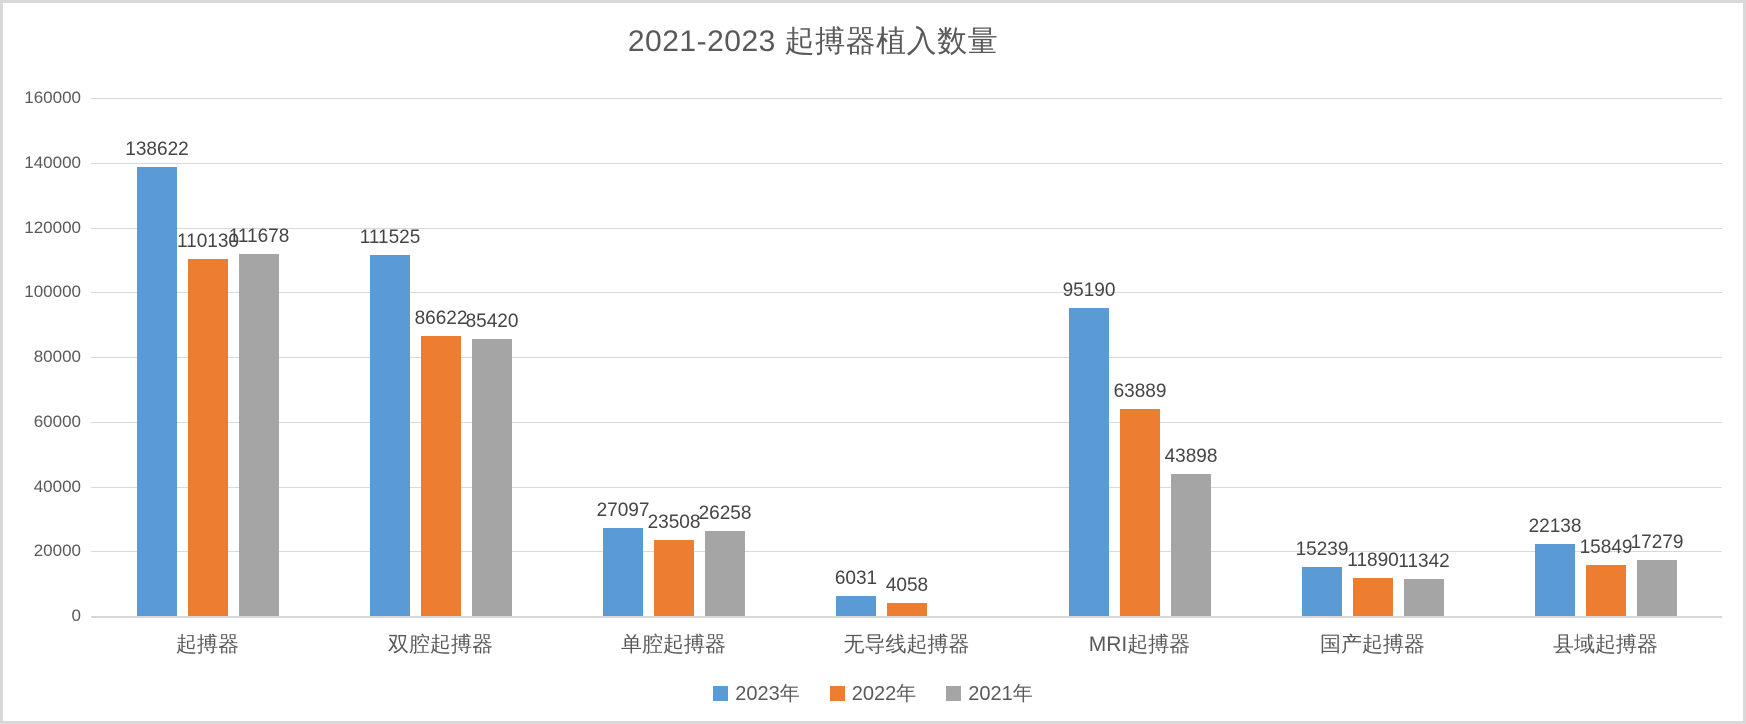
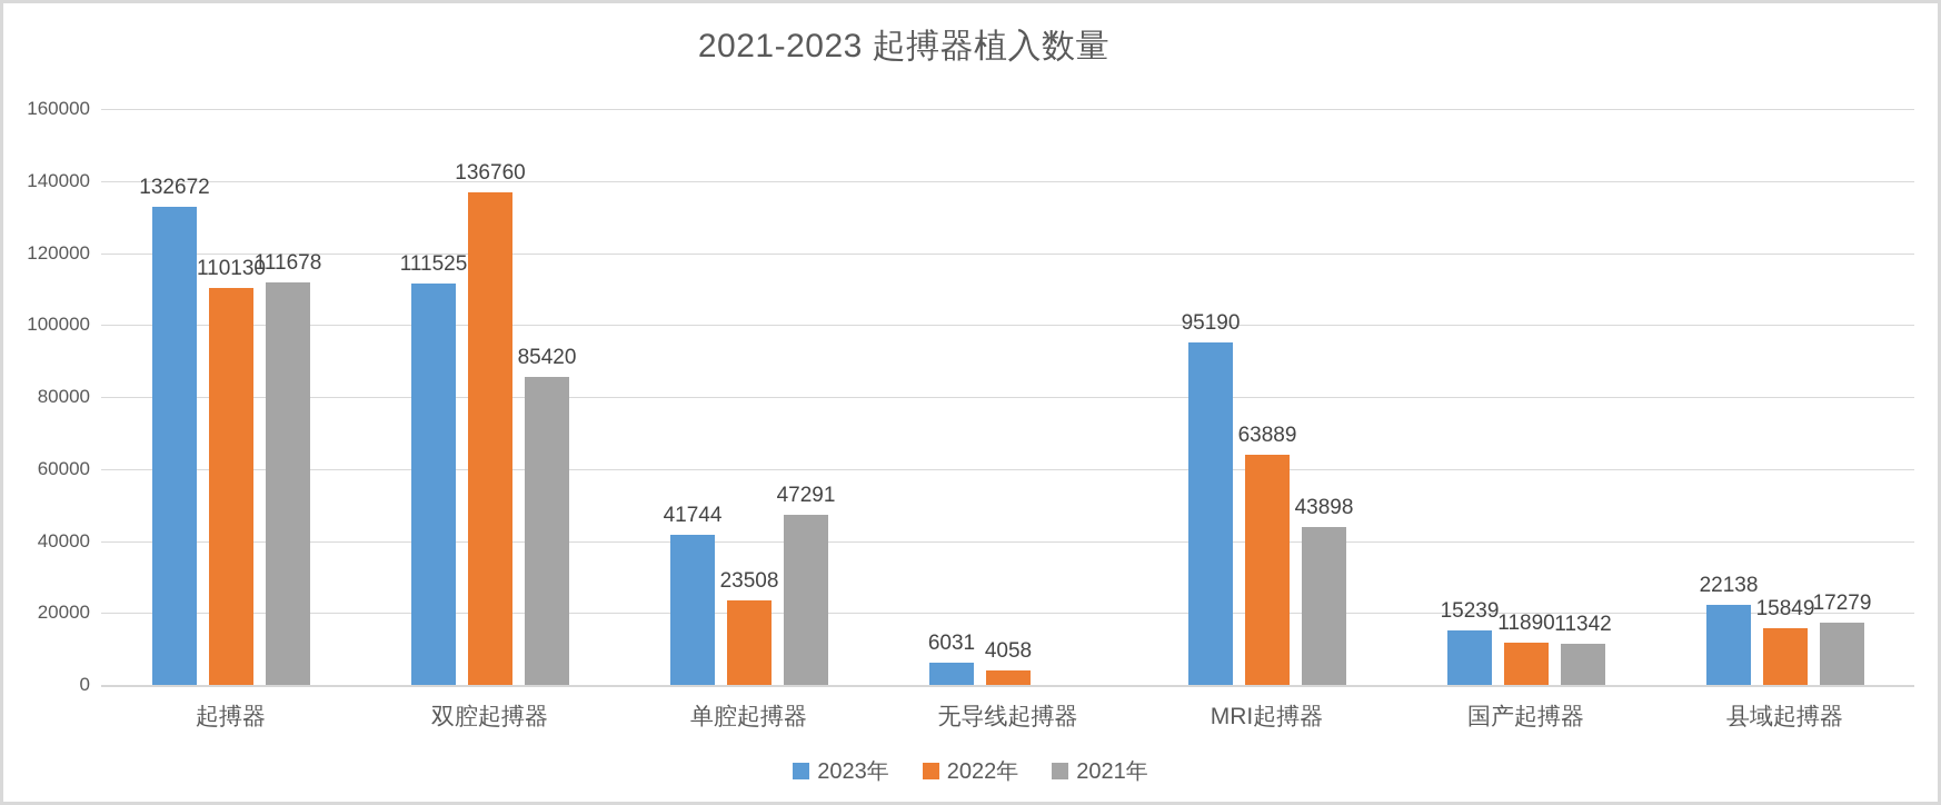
2023年/起搏器: 138622 -> 132672
2022年/双腔起搏器: 86622 -> 136760
2023年/单腔起搏器: 27097 -> 41744
2021年/单腔起搏器: 26258 -> 47291
